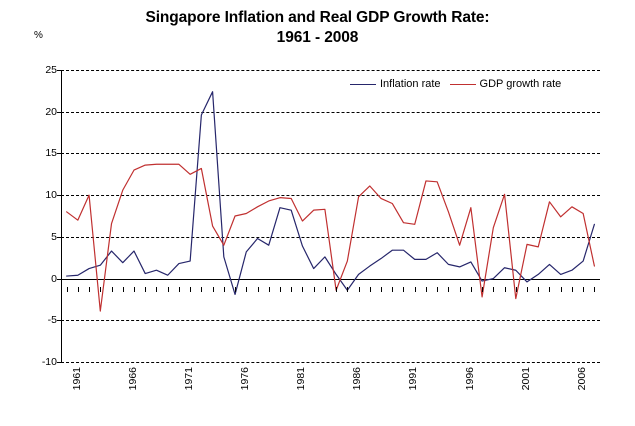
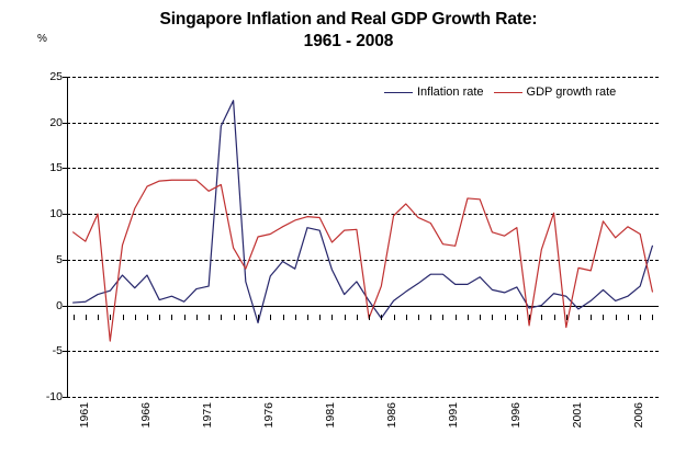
GDP growth rate/1996: 4 -> 8
